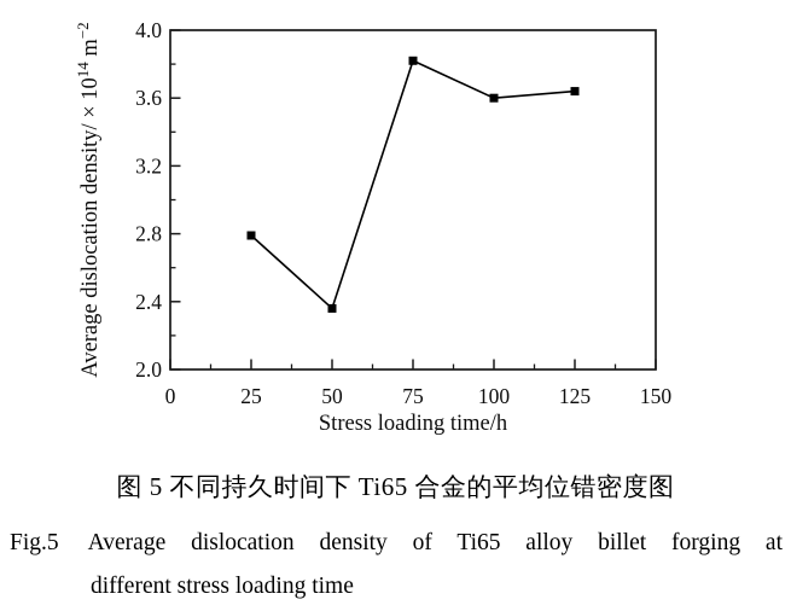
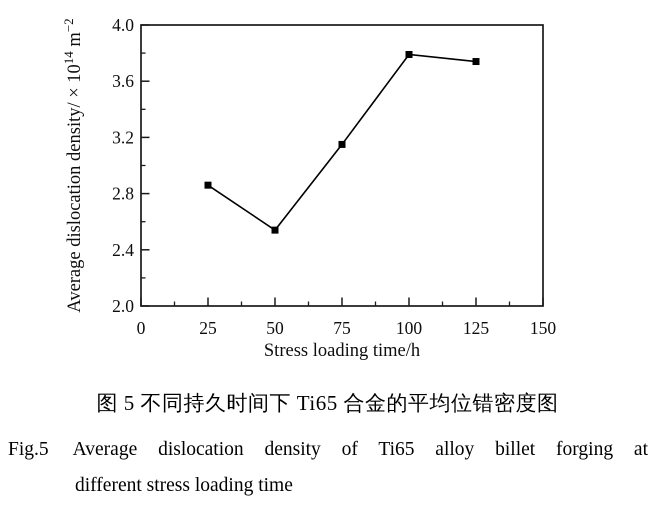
25: 2.79 -> 2.86
50: 2.36 -> 2.54
75: 3.82 -> 3.15
100: 3.60 -> 3.79
125: 3.64 -> 3.74
